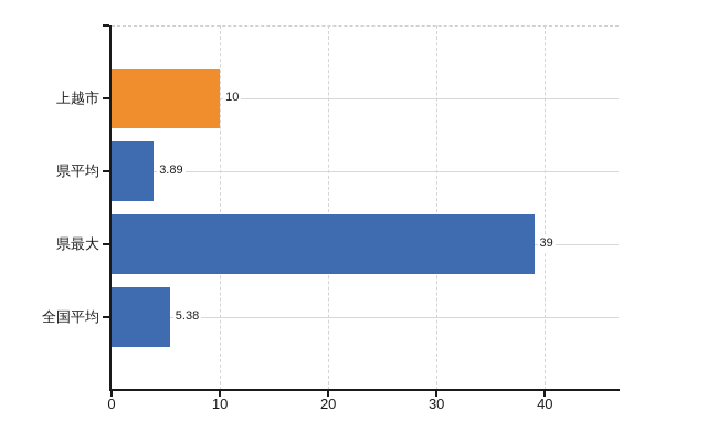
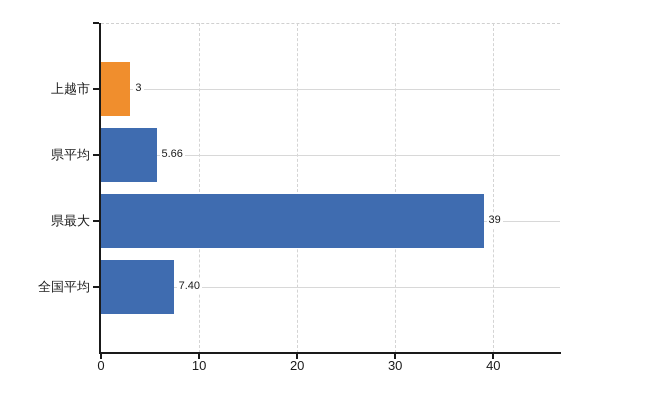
上越市: 10 -> 3
県平均: 3.89 -> 5.66
全国平均: 5.38 -> 7.40
